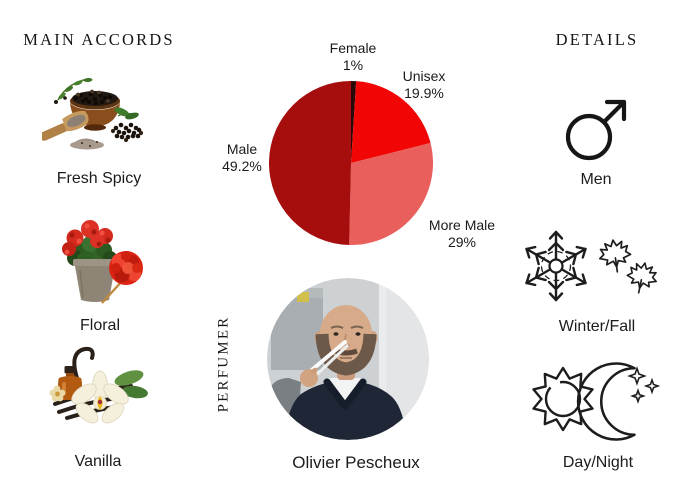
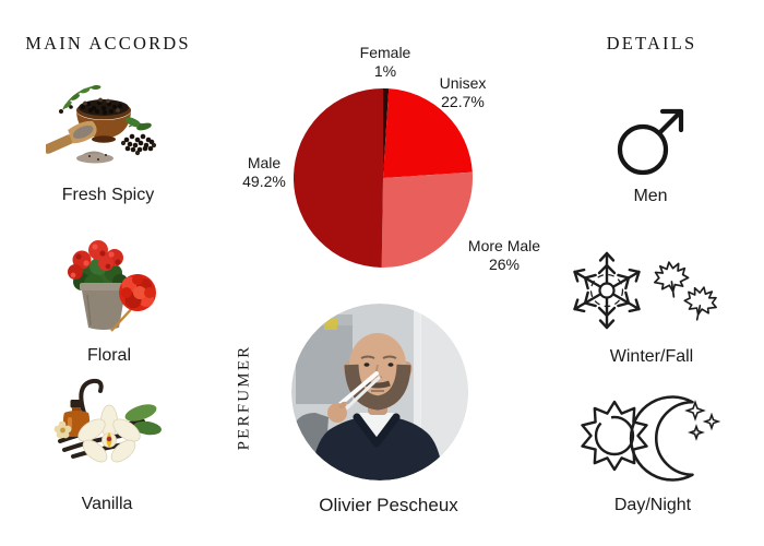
Unisex: 19.9% -> 22.7%
More Male: 29% -> 26%
